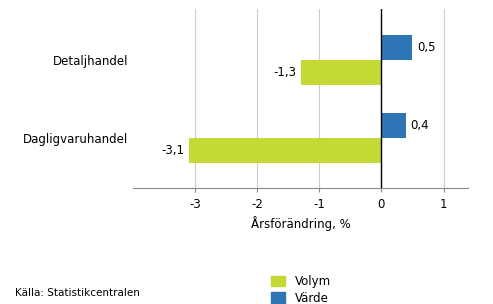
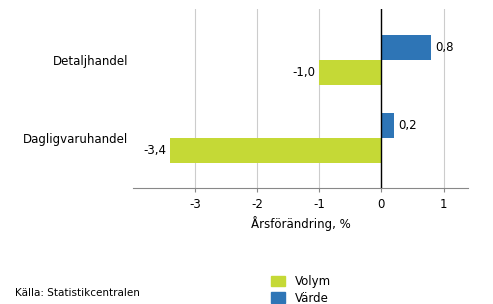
Värde/Detaljhandel: 0,5 -> 0,8
Volym/Detaljhandel: -1,3 -> -1,0
Värde/Dagligvaruhandel: 0,4 -> 0,2
Volym/Dagligvaruhandel: -3,1 -> -3,4
